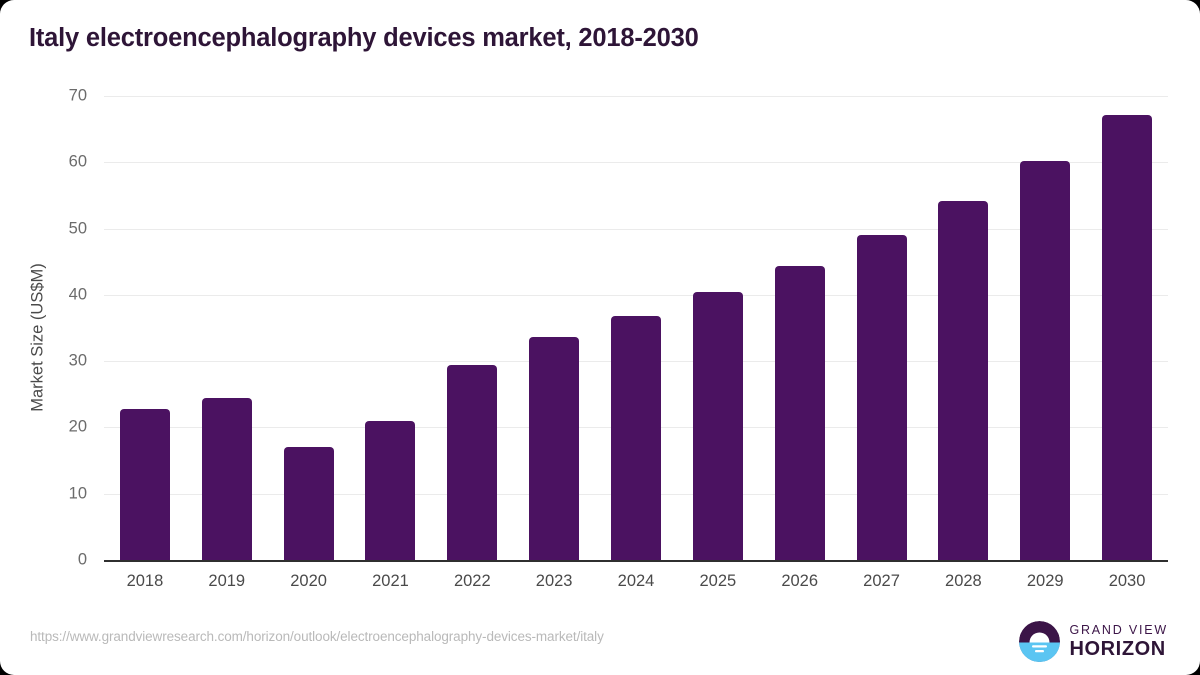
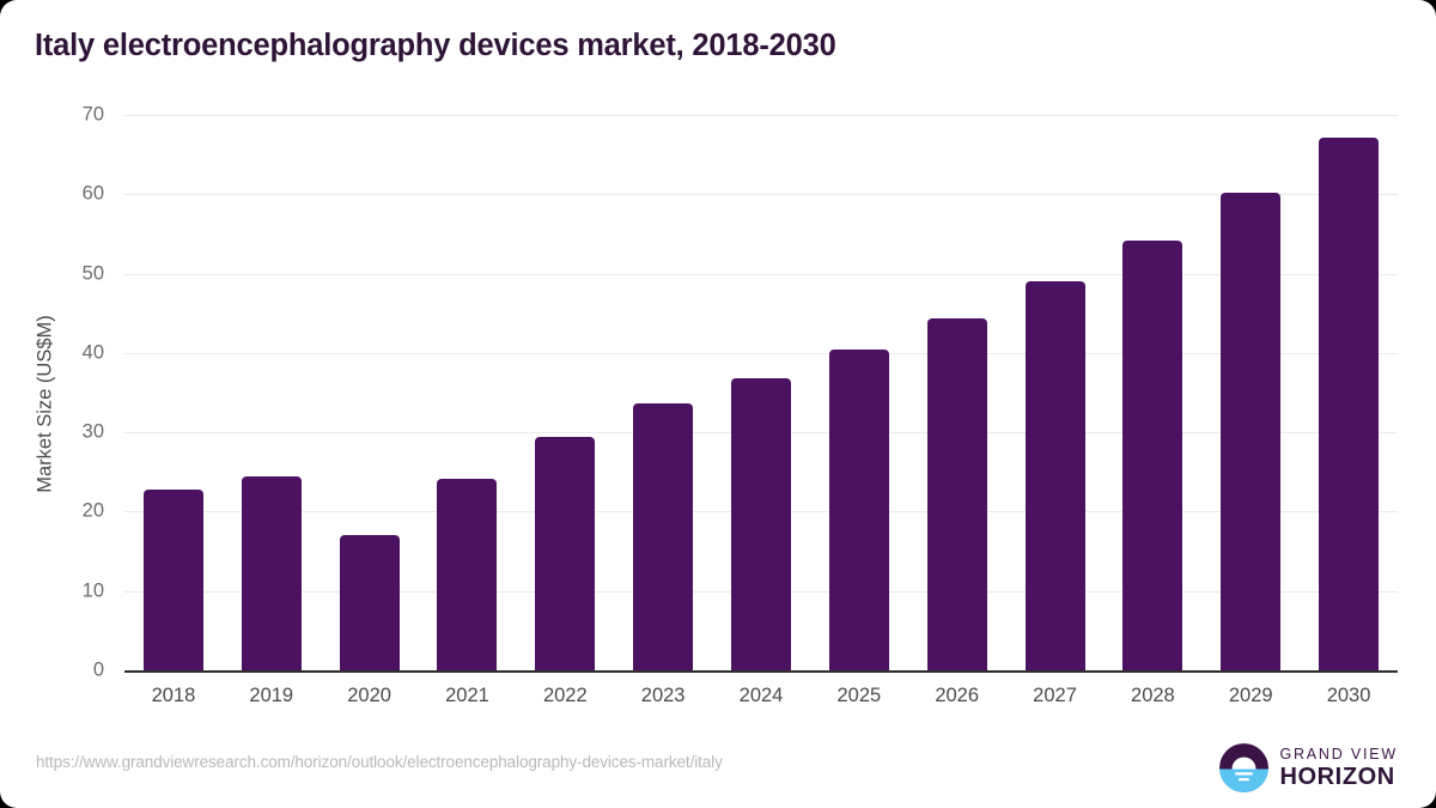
2021: 21 -> 24
